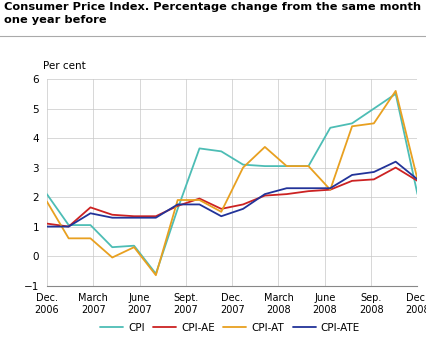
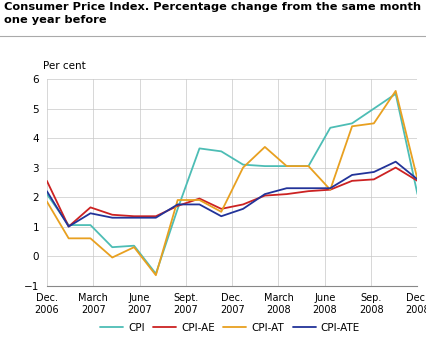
CPI-AE/Dec. 2006: 1.10 -> 2.55
CPI-ATE/Dec. 2006: 1.00 -> 2.20
